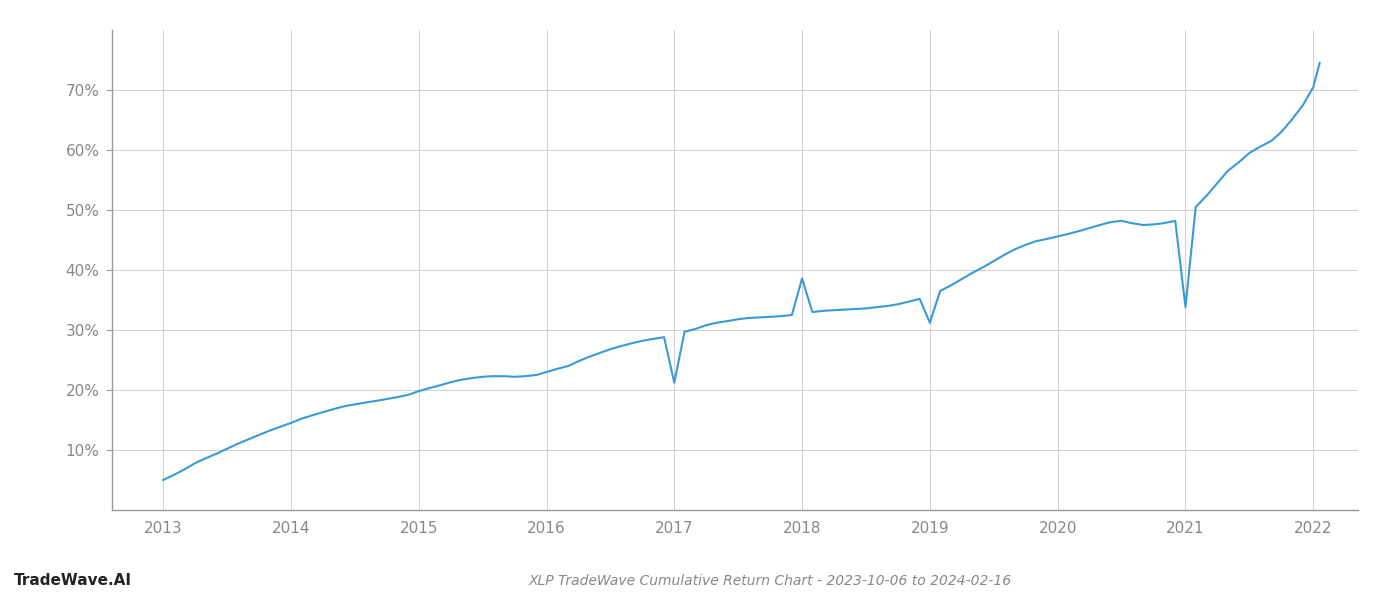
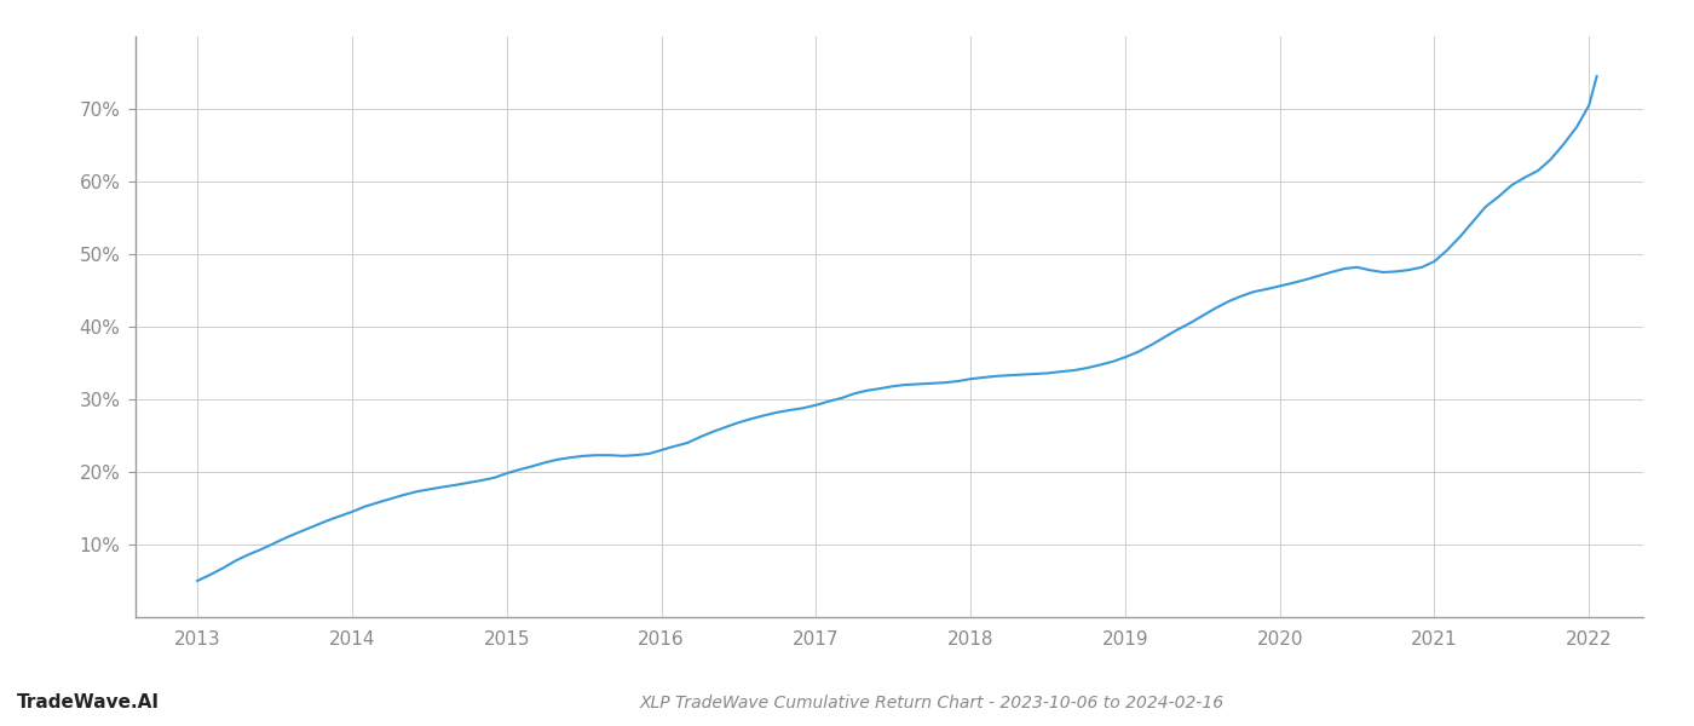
2017: 21.2% -> 29.2%
2018: 38.6% -> 32.8%
2019: 31.2% -> 35.8%
2021: 33.8% -> 49.0%
